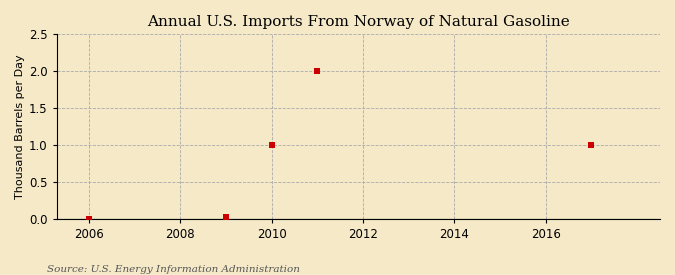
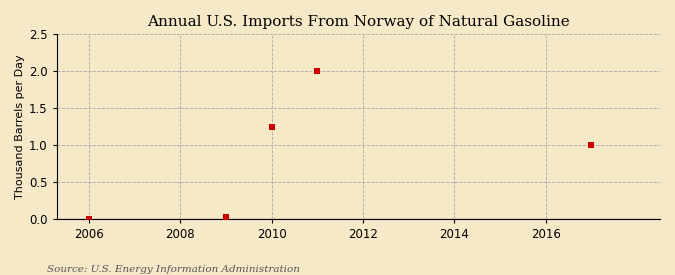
2010: 1.00 -> 1.24
